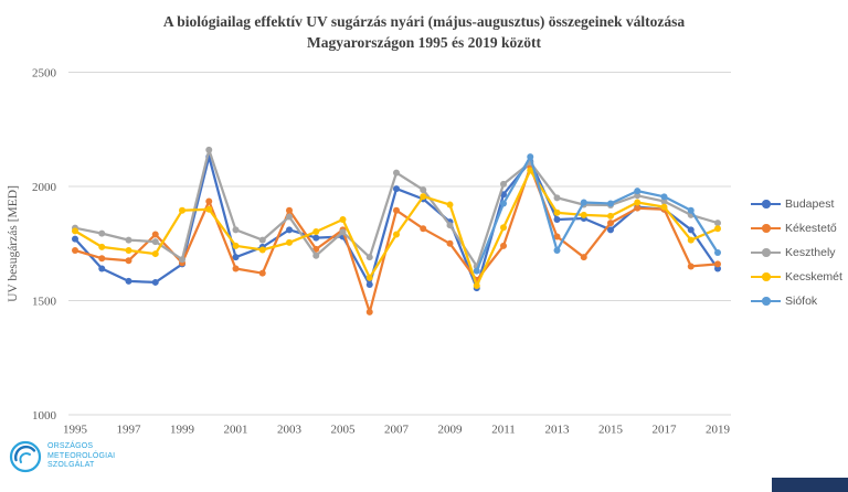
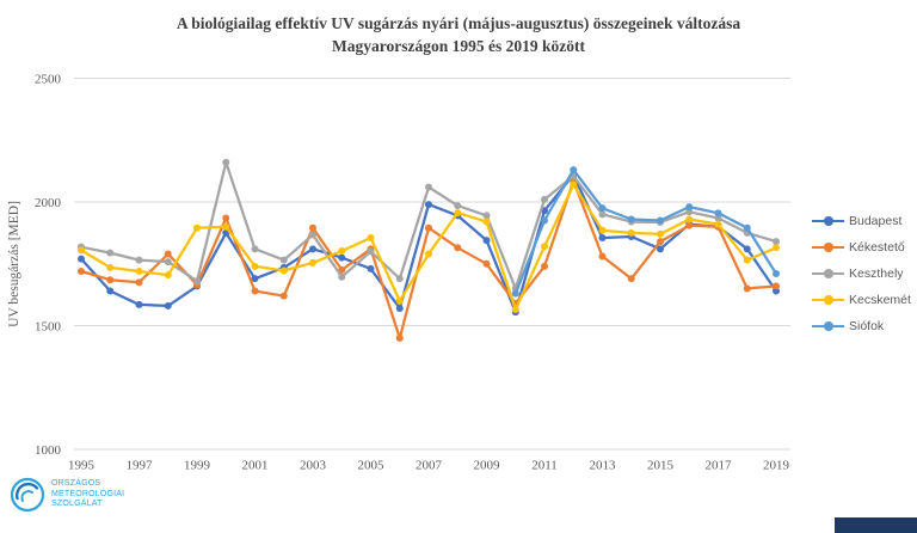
Budapest/2000: 2130 -> 1880
Budapest/2005: 1780 -> 1730
Keszthely/2009: 1830 -> 1940
Siófok/2013: 1720 -> 1980
